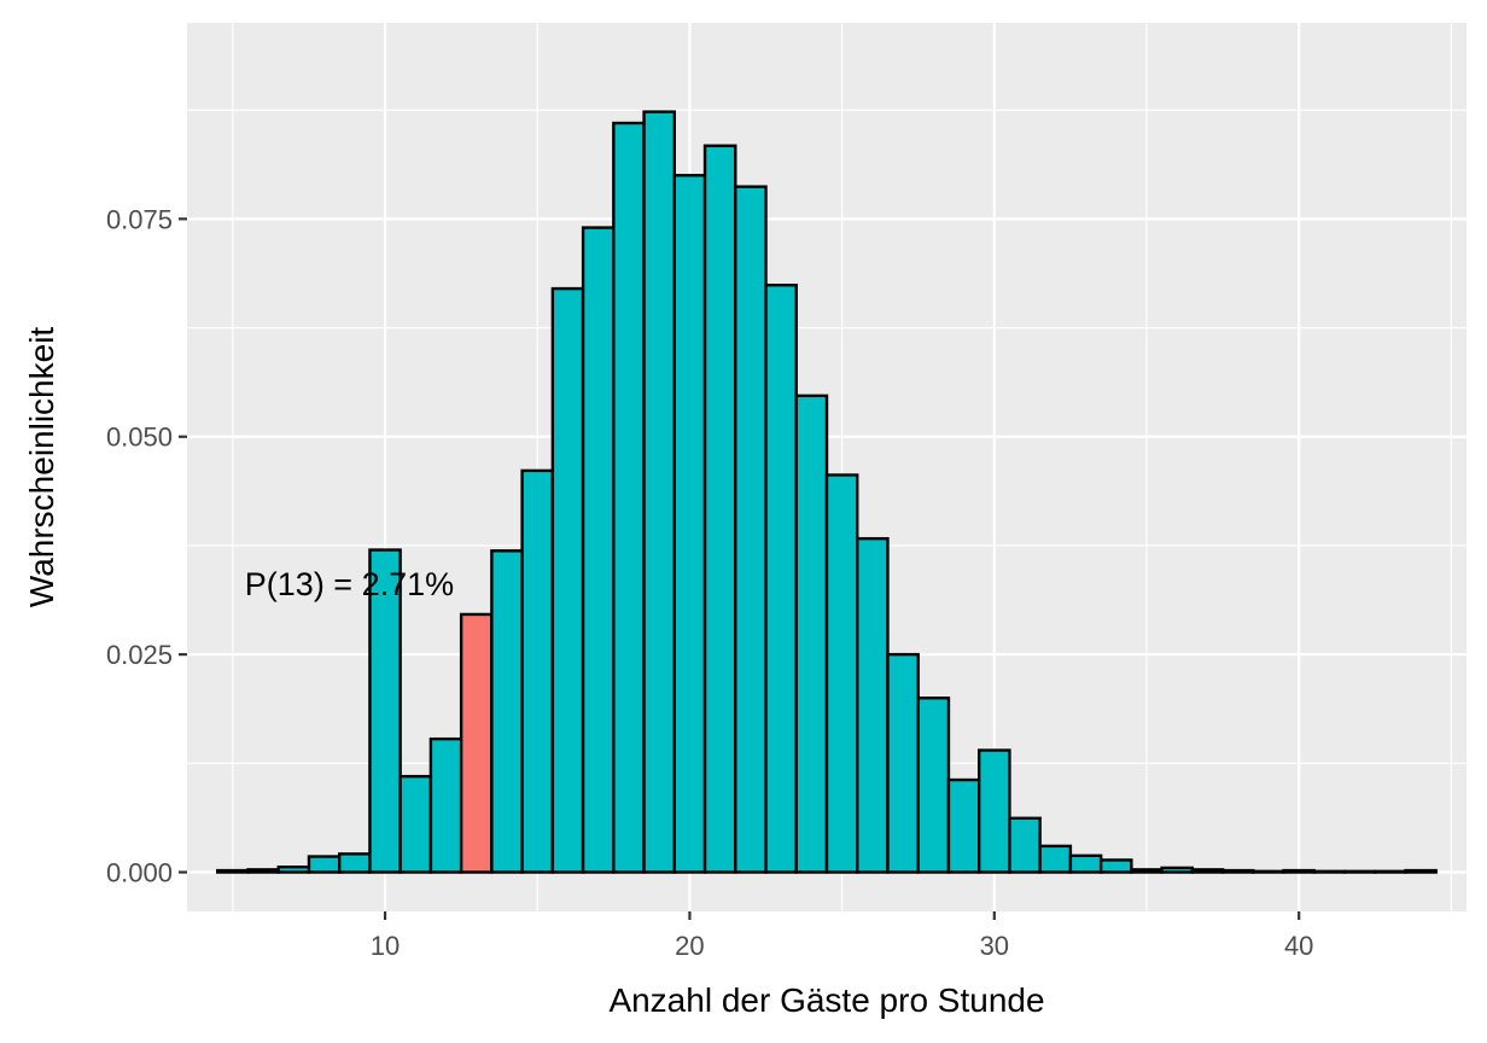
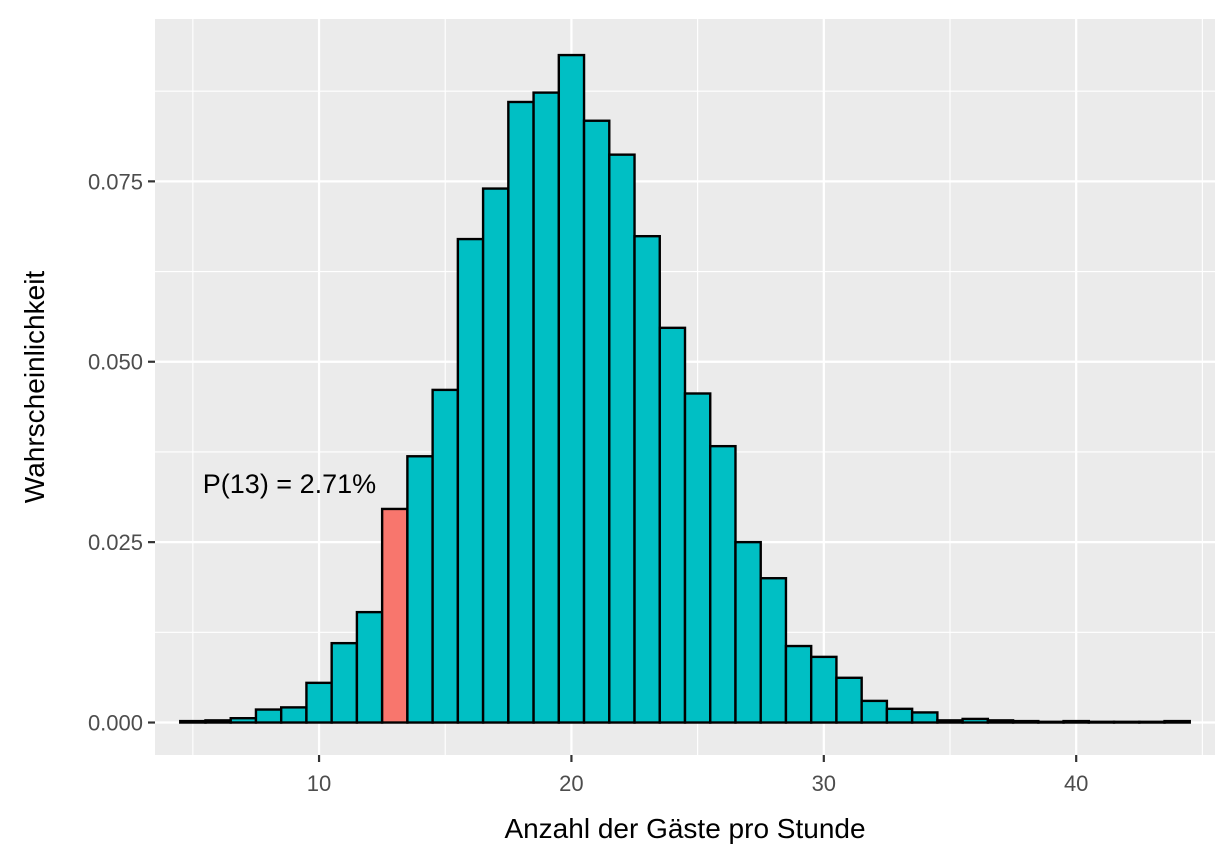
10: 0.037 -> 0.005
20: 0.080 -> 0.092
30: 0.014 -> 0.009
